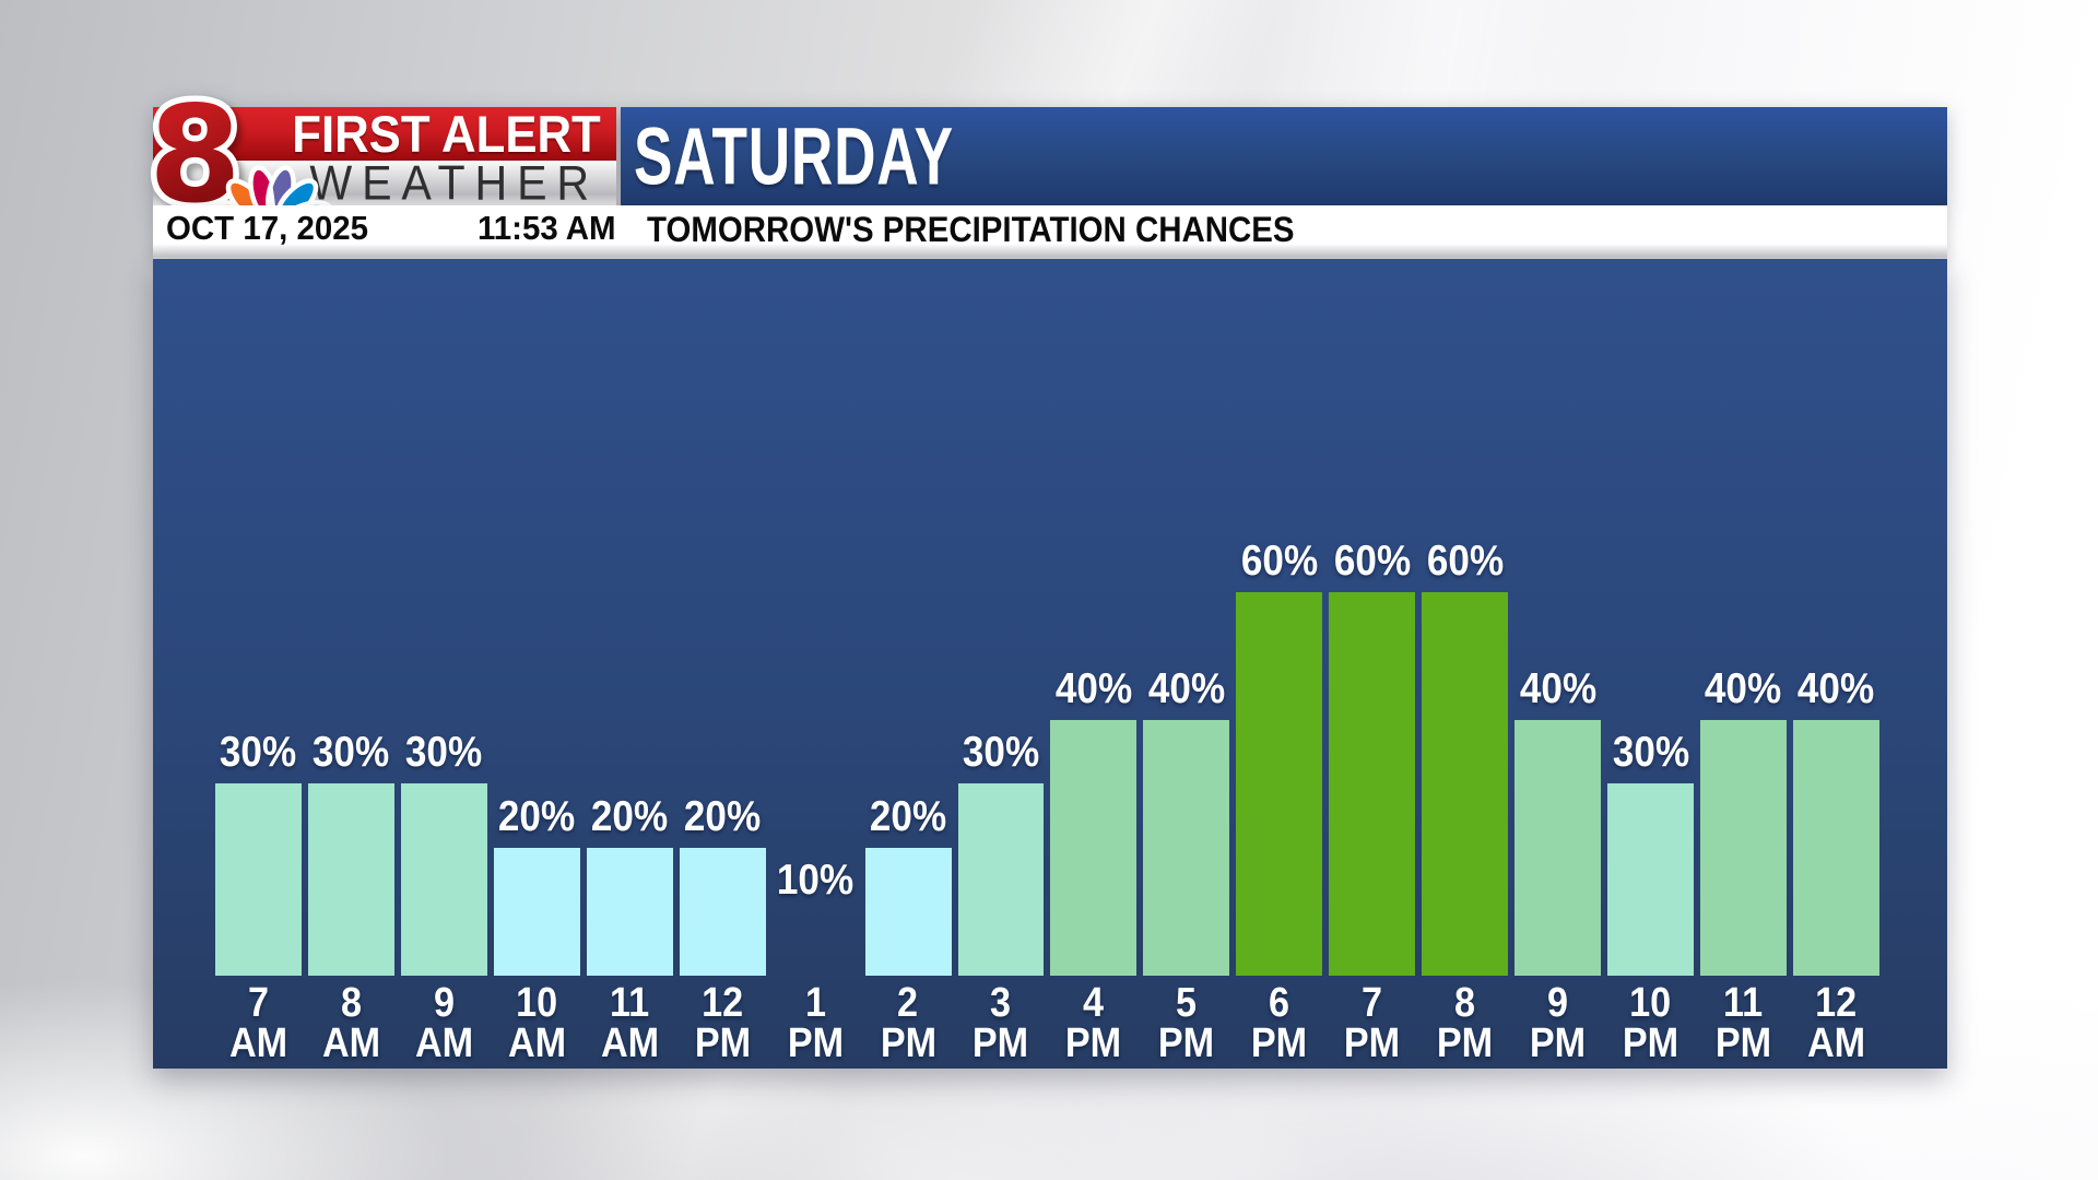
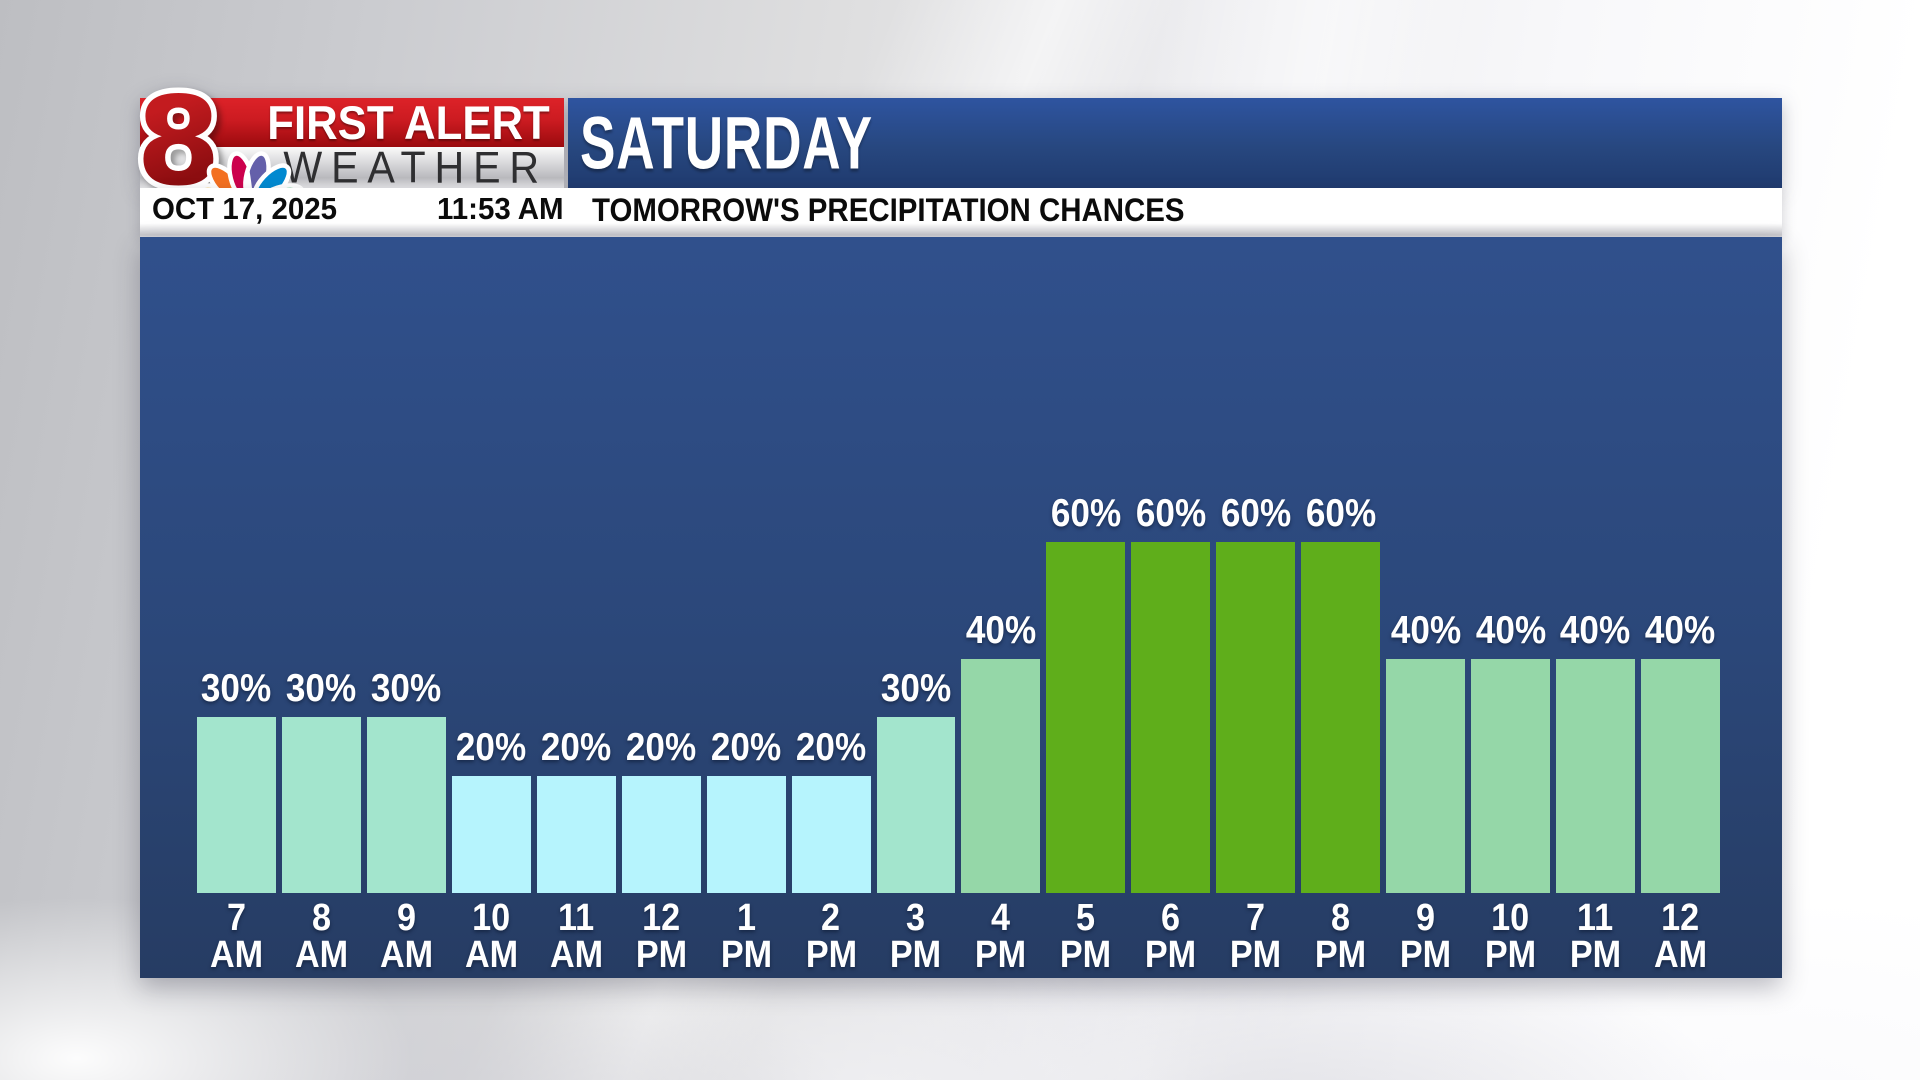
1 PM: 10% -> 20%
5 PM: 40% -> 60%
10 PM: 30% -> 40%
